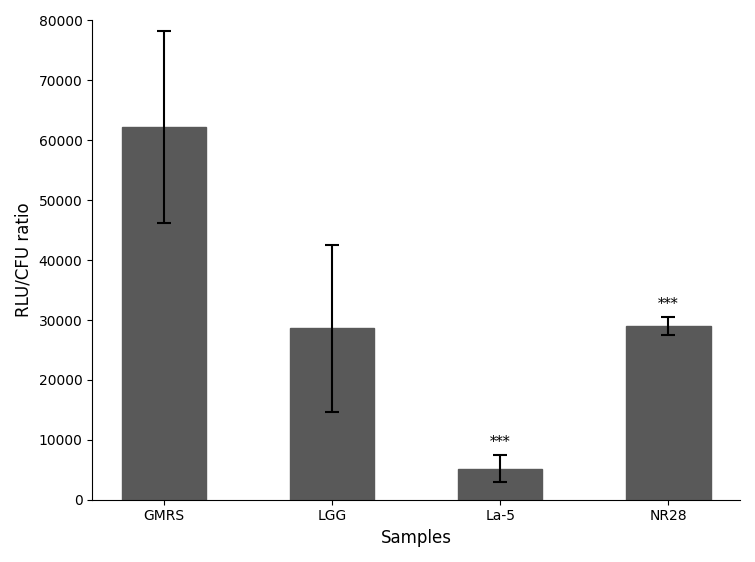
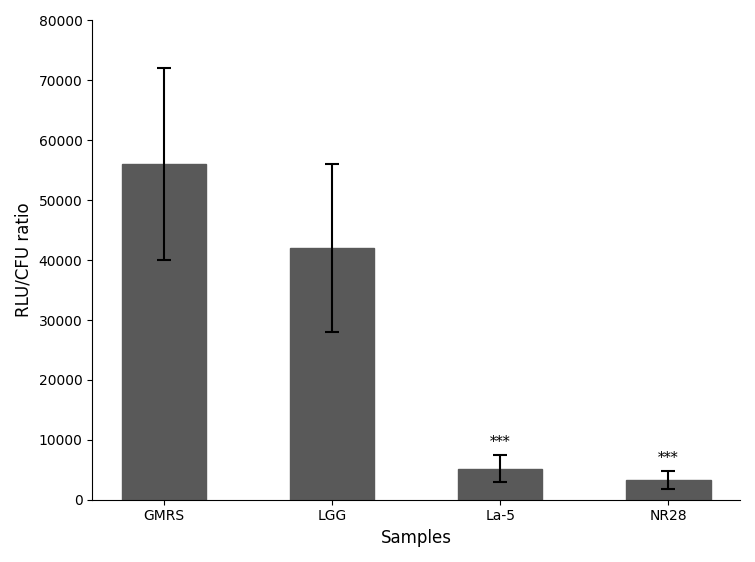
GMRS: 62200 -> 56000
LGG: 28600 -> 42000
NR28: 29000 -> 3300
